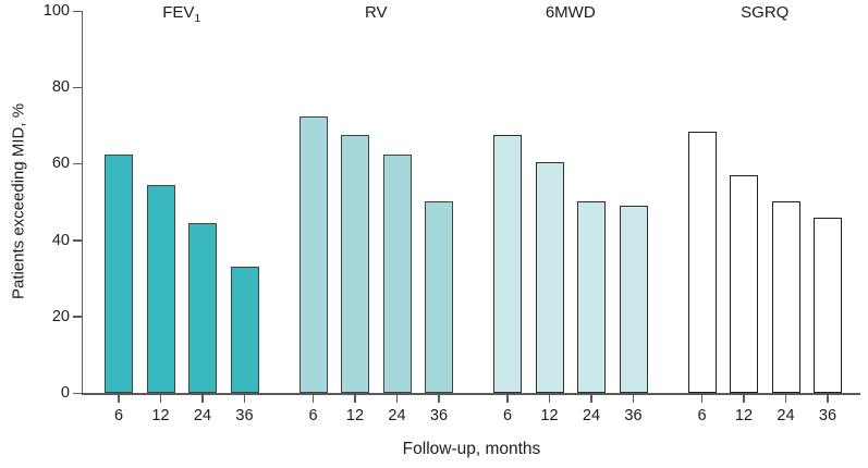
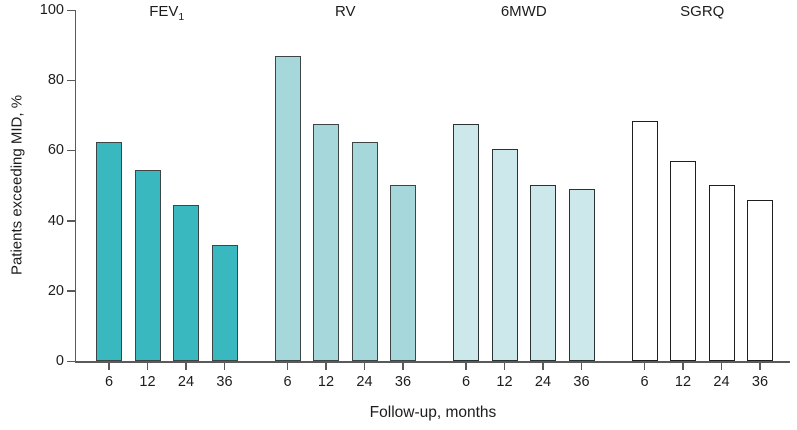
RV/6: 72 -> 87
